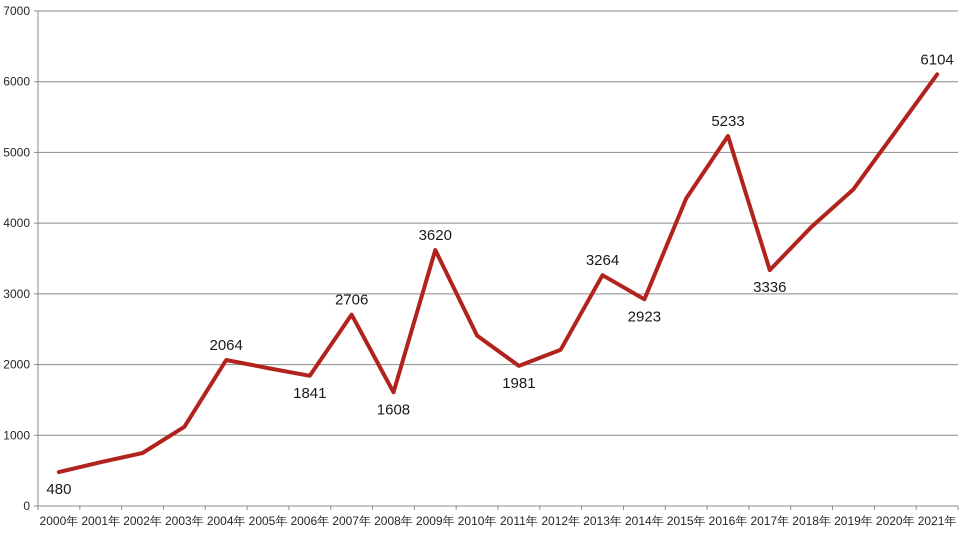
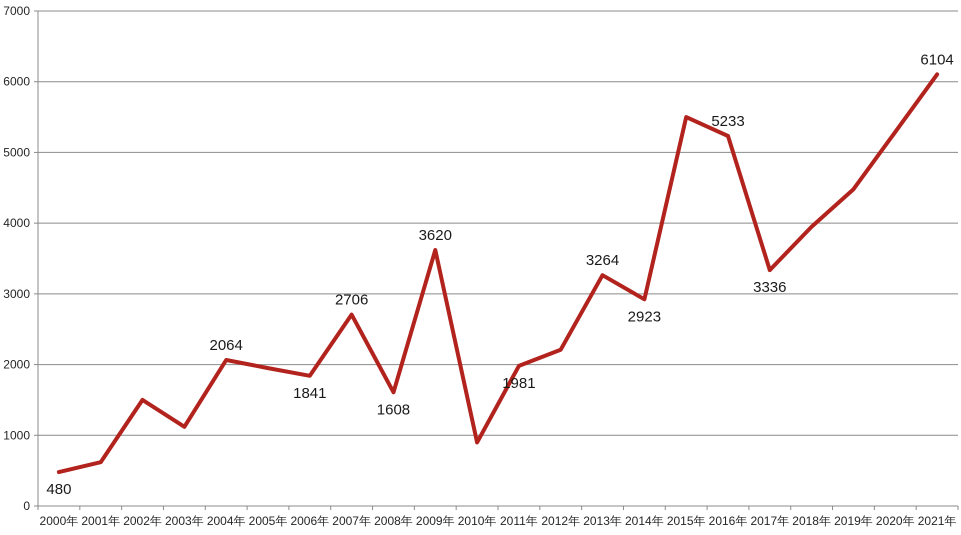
2002年: 800 -> 1500
2010年: 2400 -> 900
2015年: 4400 -> 5500
